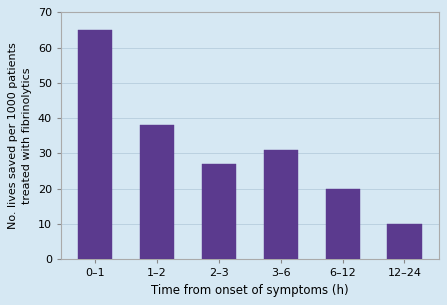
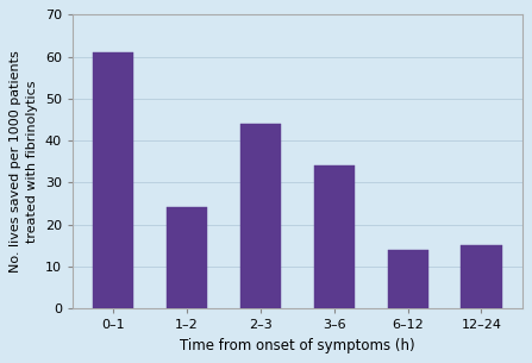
0–1: 65 -> 61
1–2: 38 -> 24
2–3: 27 -> 44
3–6: 31 -> 34
6–12: 20 -> 14
12–24: 10 -> 15
